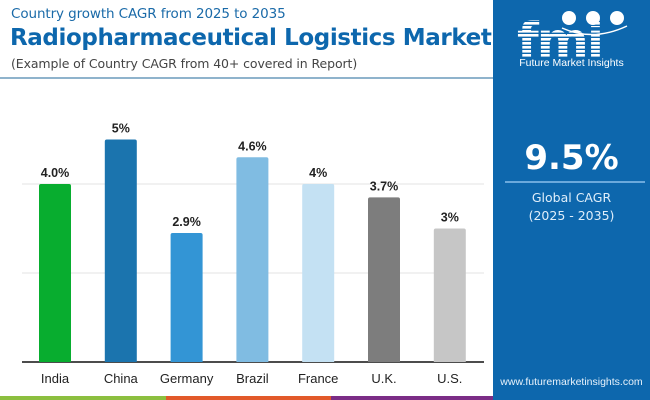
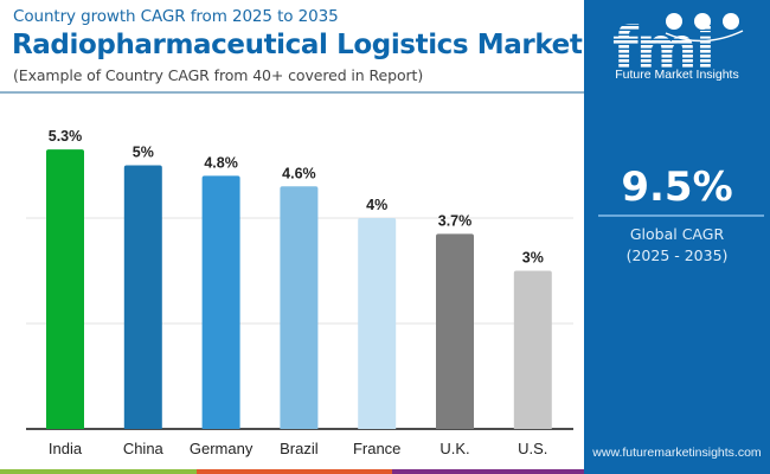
India: 4.0% -> 5.3%
Germany: 2.9% -> 4.8%
